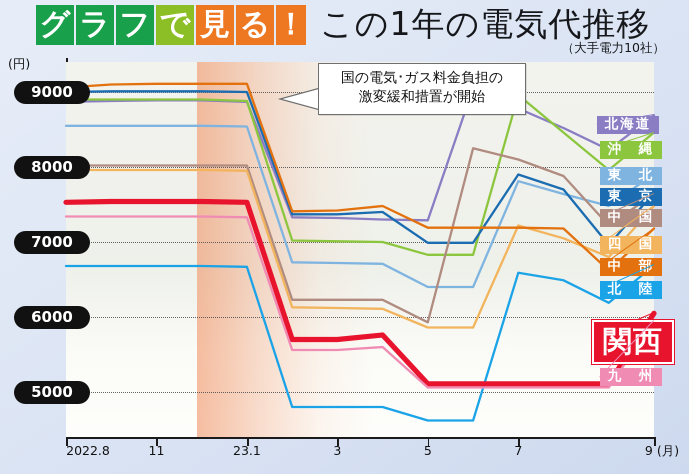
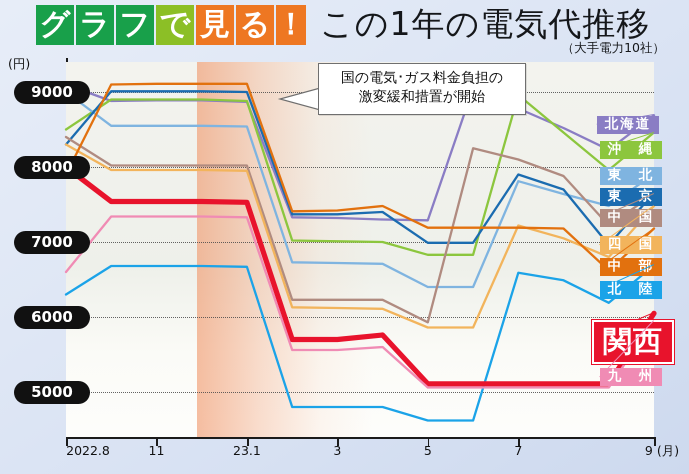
北海道/2022.8: 8900 -> 9100
沖 縄/2022.8: 8900 -> 8500
東 北/2022.8: 8600 -> 9000
東 京/2022.8: 9000 -> 8300
中 国/2022.8: 8000 -> 8400
四 国/2022.8: 8000 -> 8300
中 部/2022.8: 9100 -> 7900
北 陸/2022.8: 6700 -> 6300
関西/2022.8: 7500 -> 8000
九 州/2022.8: 7300 -> 6600
